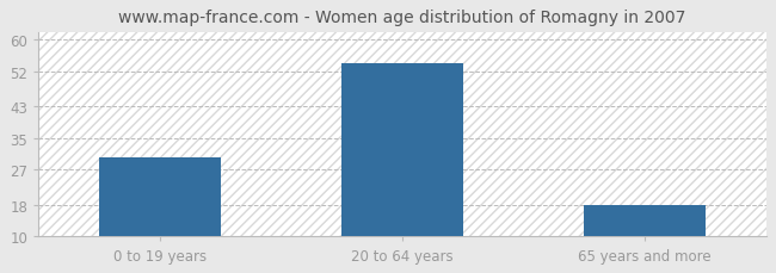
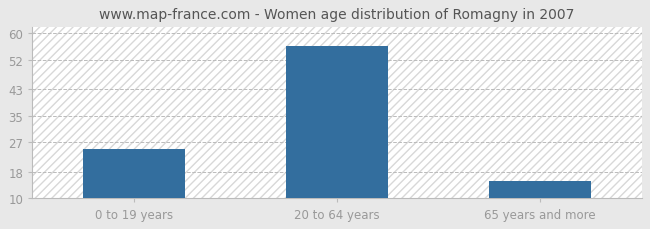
0 to 19 years: 30 -> 25
20 to 64 years: 54 -> 56
65 years and more: 18 -> 15
